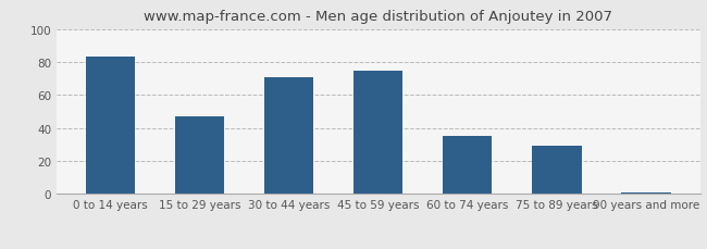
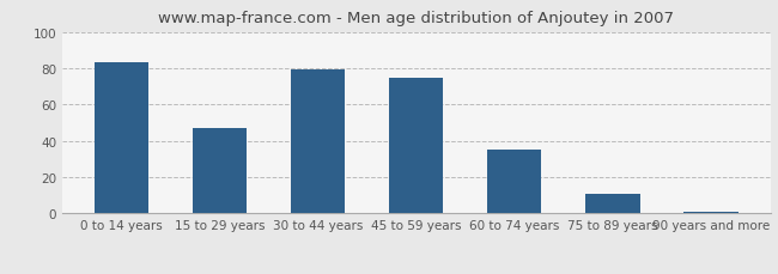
30 to 44 years: 71 -> 79
75 to 89 years: 29 -> 11
